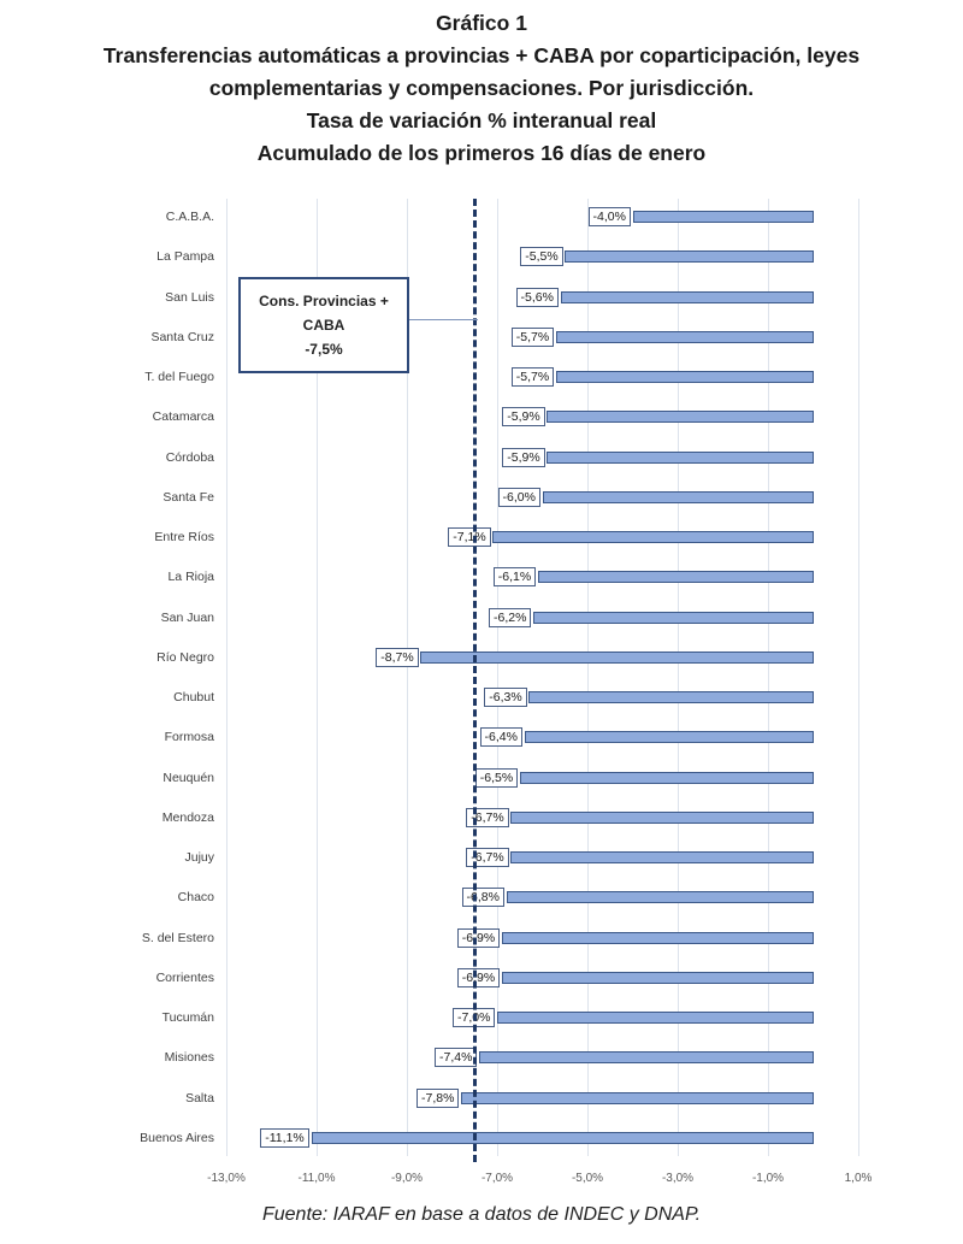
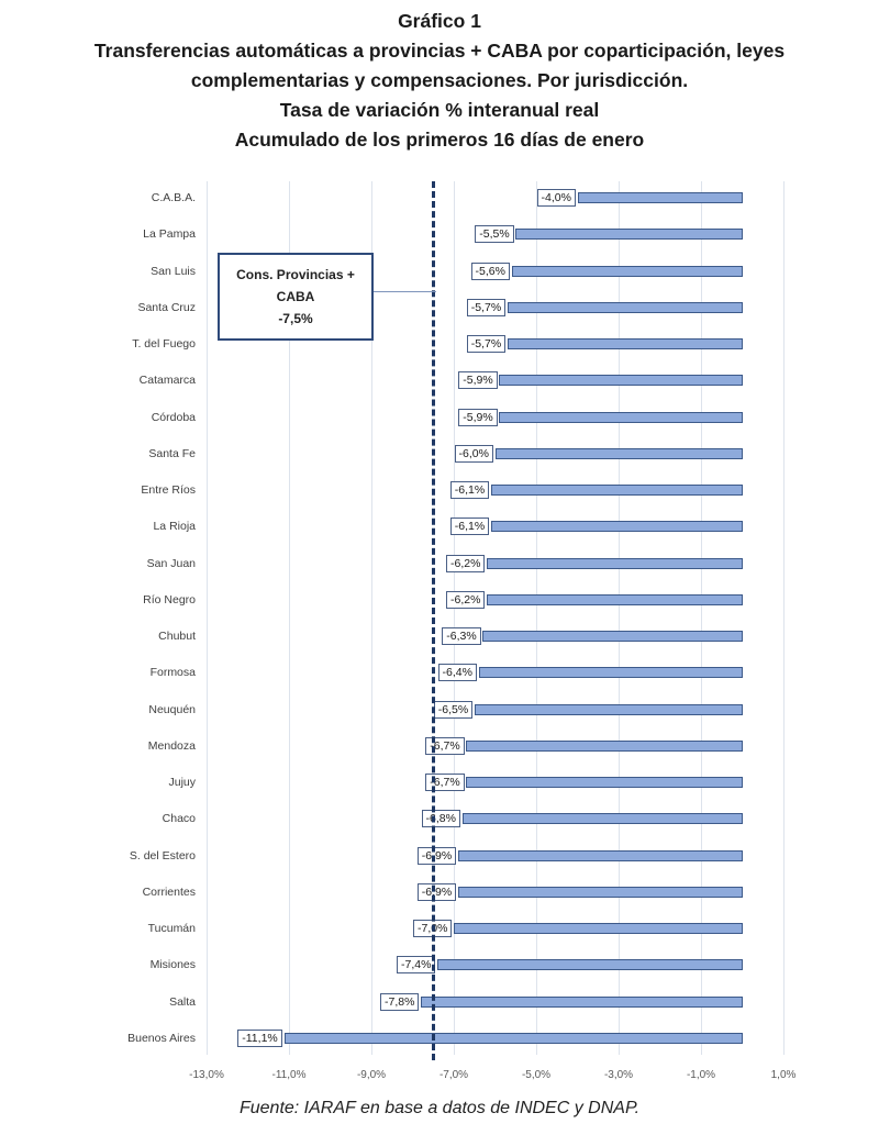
Entre Ríos: -7,1% -> -6,1%
Río Negro: -8,7% -> -6,2%
